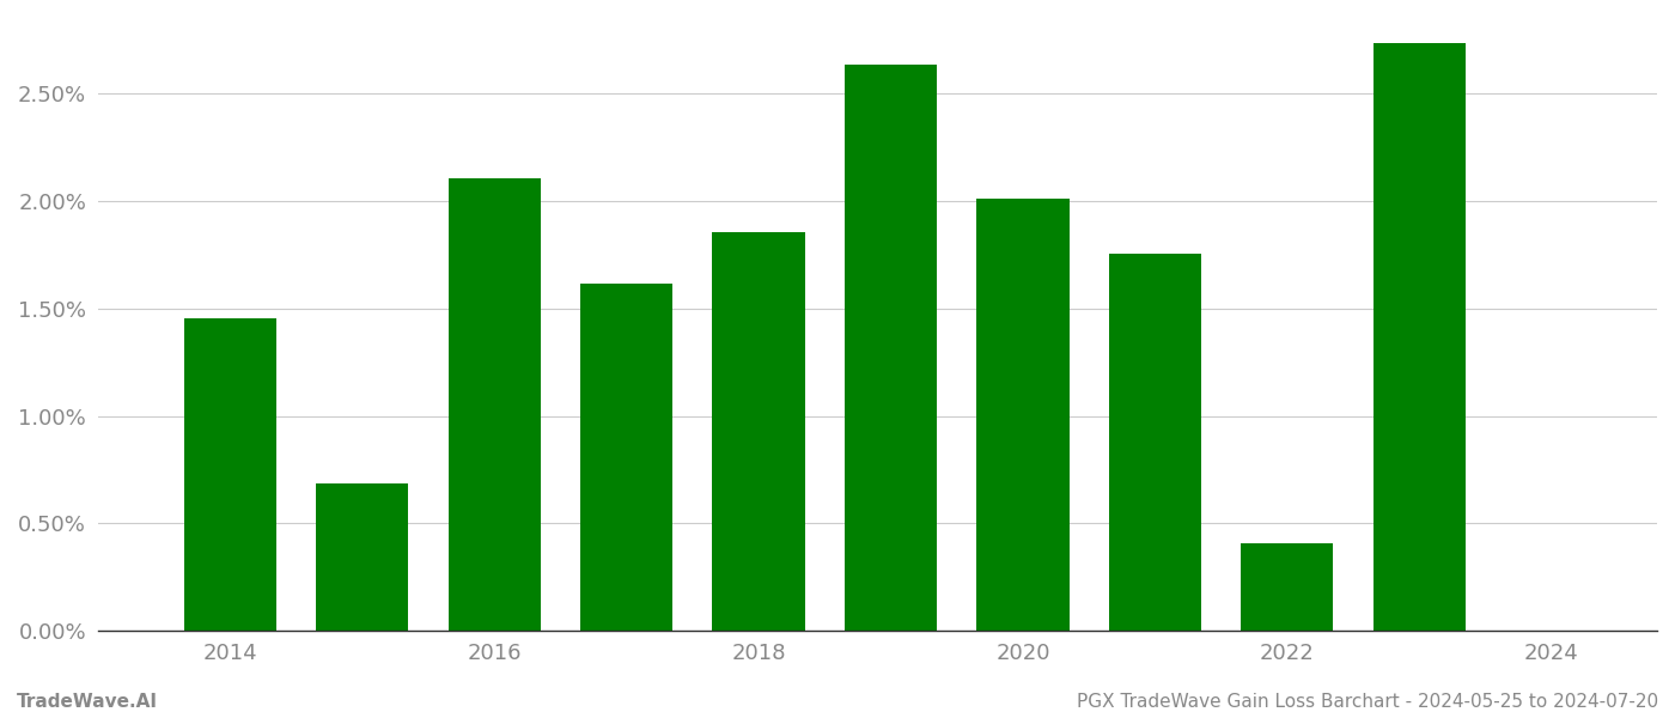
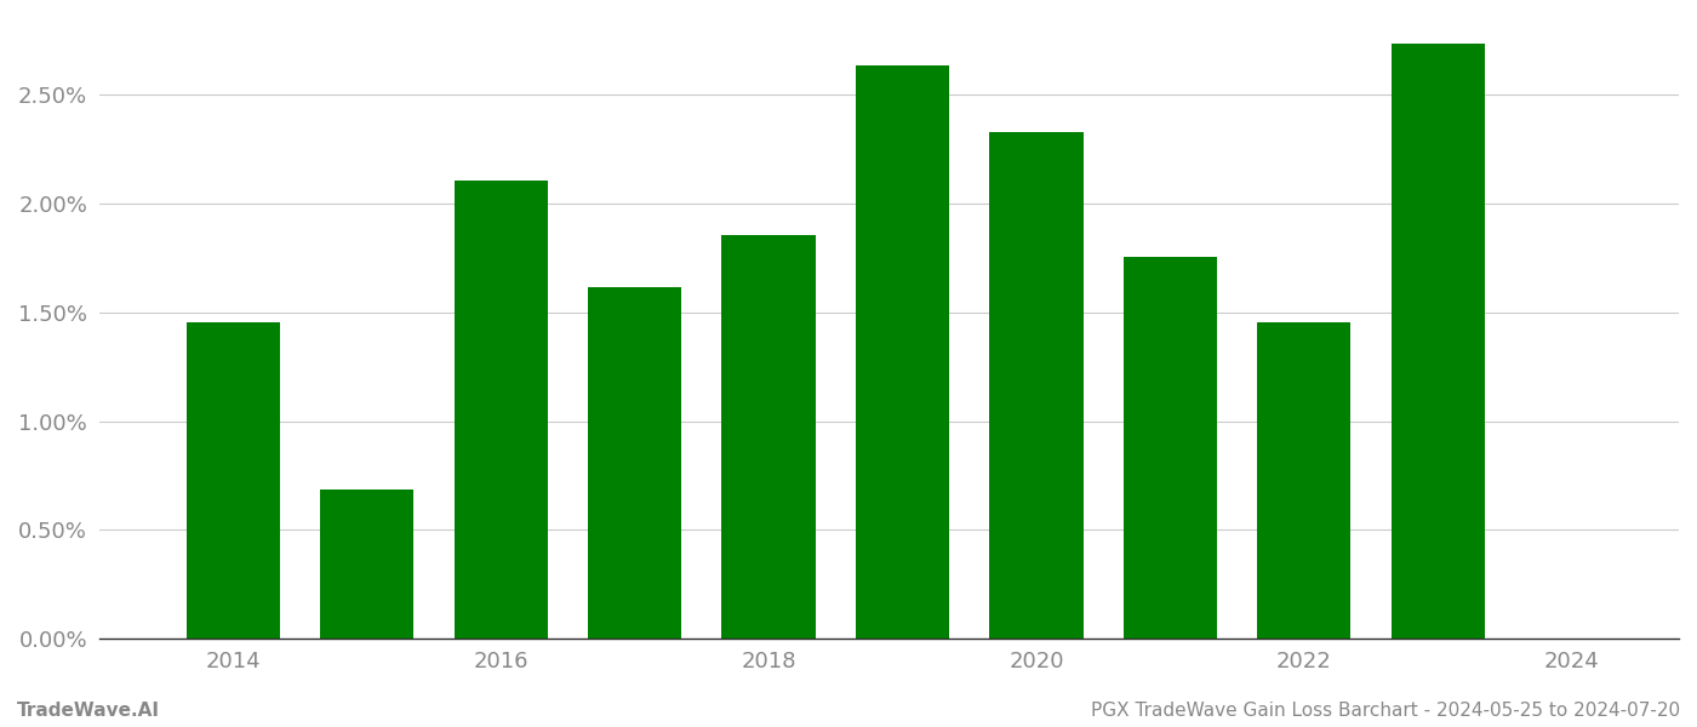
2020: 2.01% -> 2.32%
2022: 0.41% -> 1.46%
